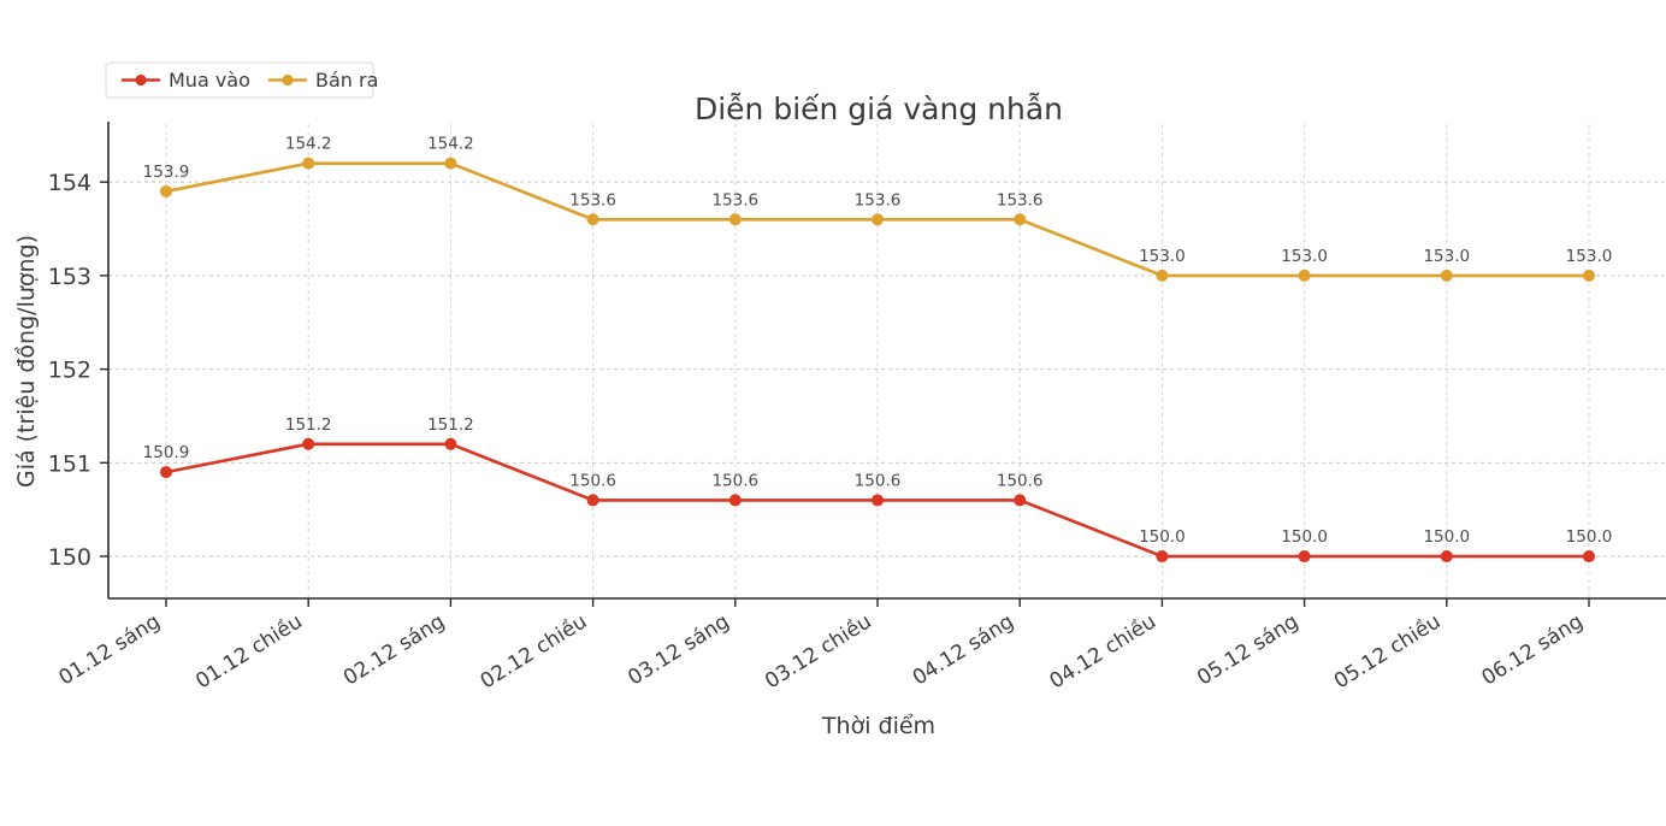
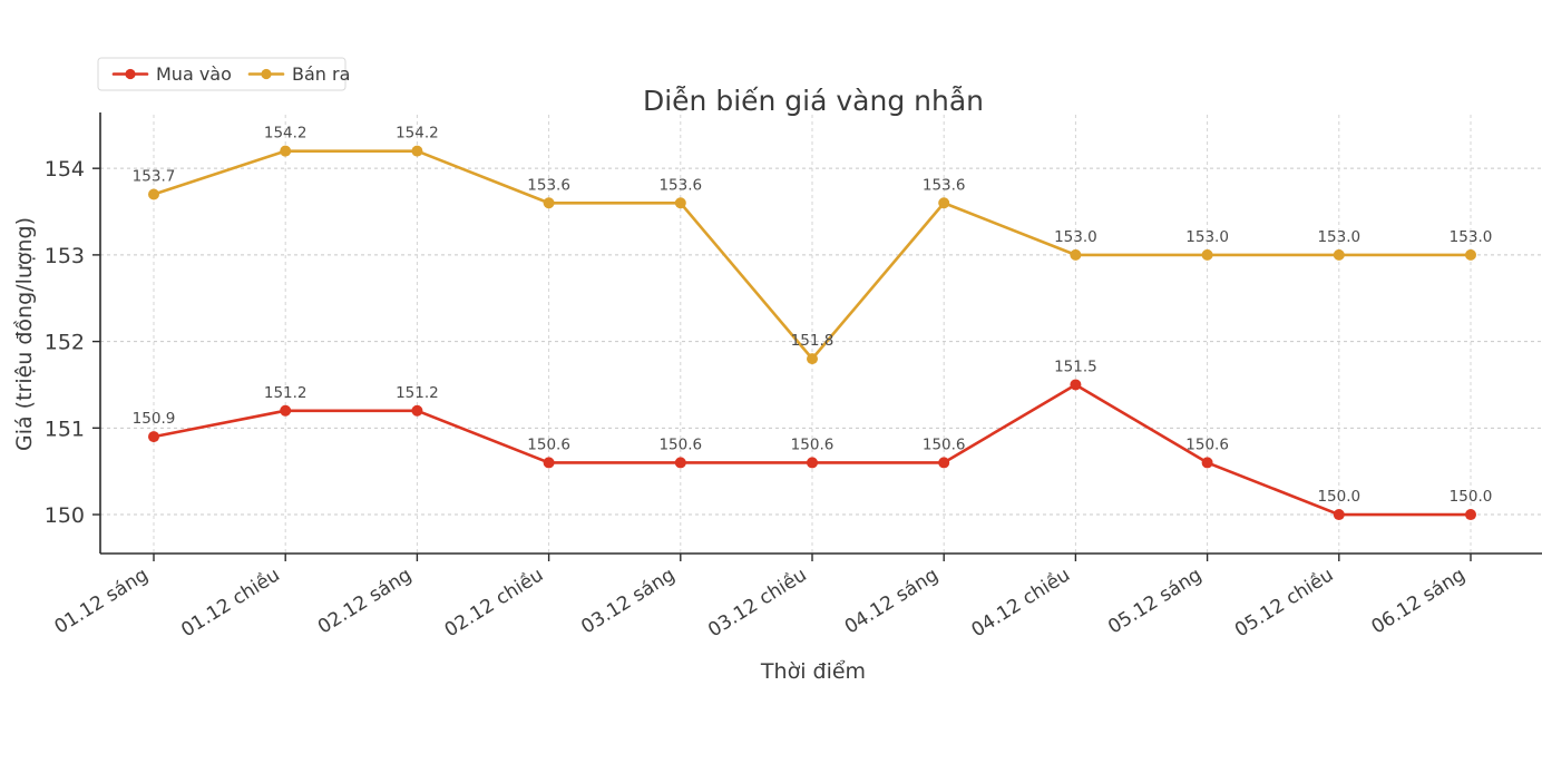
Bán ra/01.12 sáng: 153.9 -> 153.7
Bán ra/03.12 chiều: 153.6 -> 151.8
Mua vào/04.12 chiều: 150.0 -> 151.5
Mua vào/05.12 sáng: 150.0 -> 150.6
